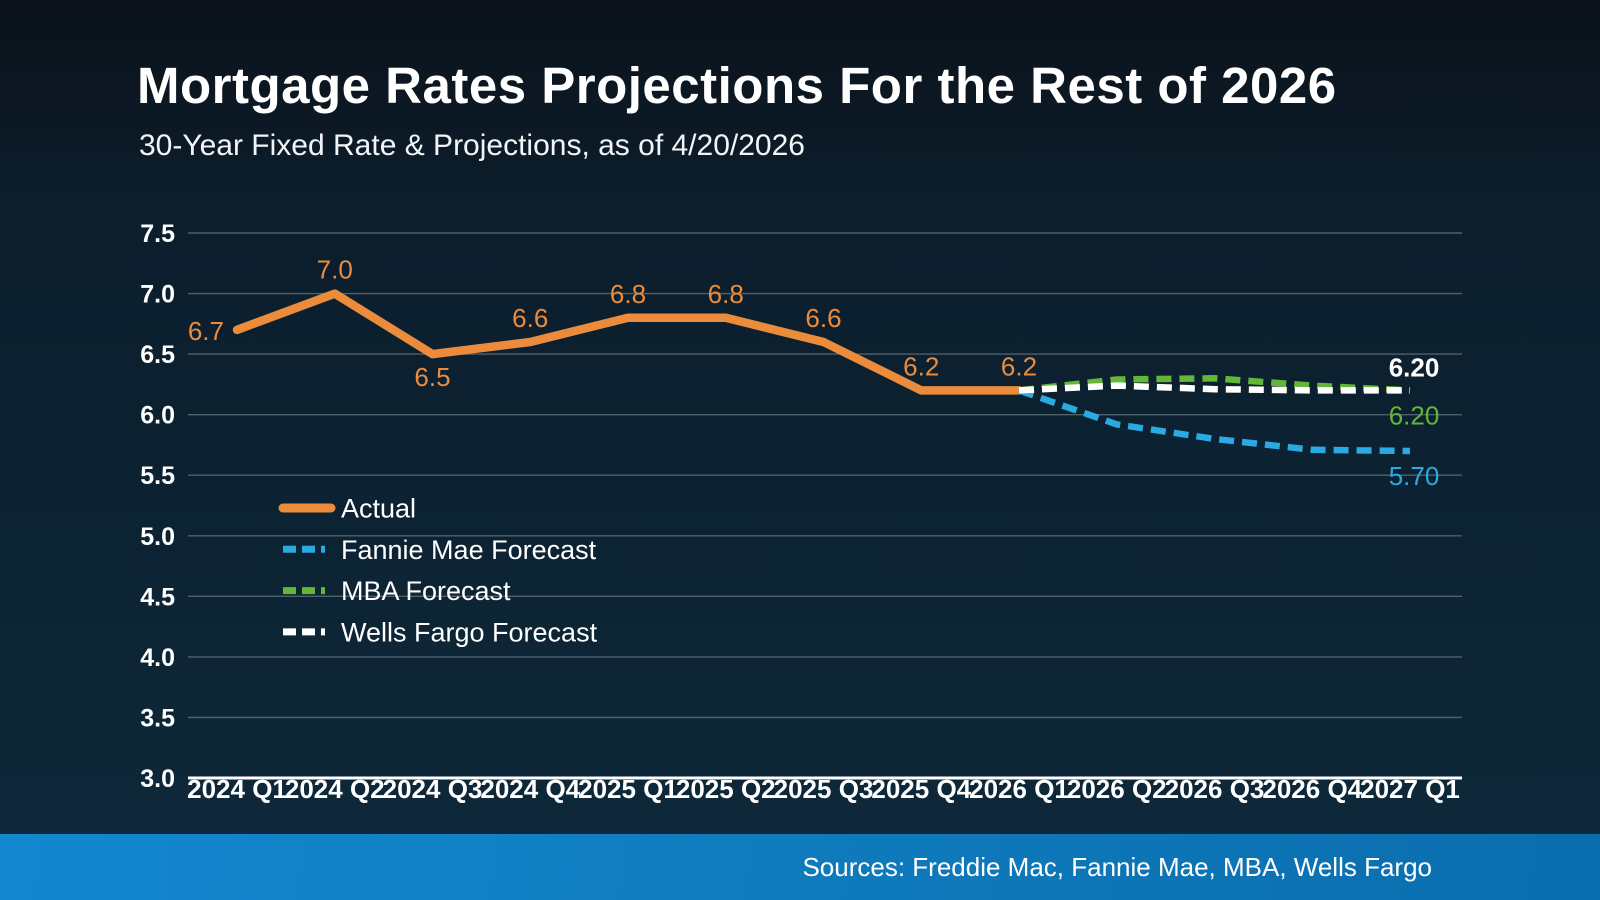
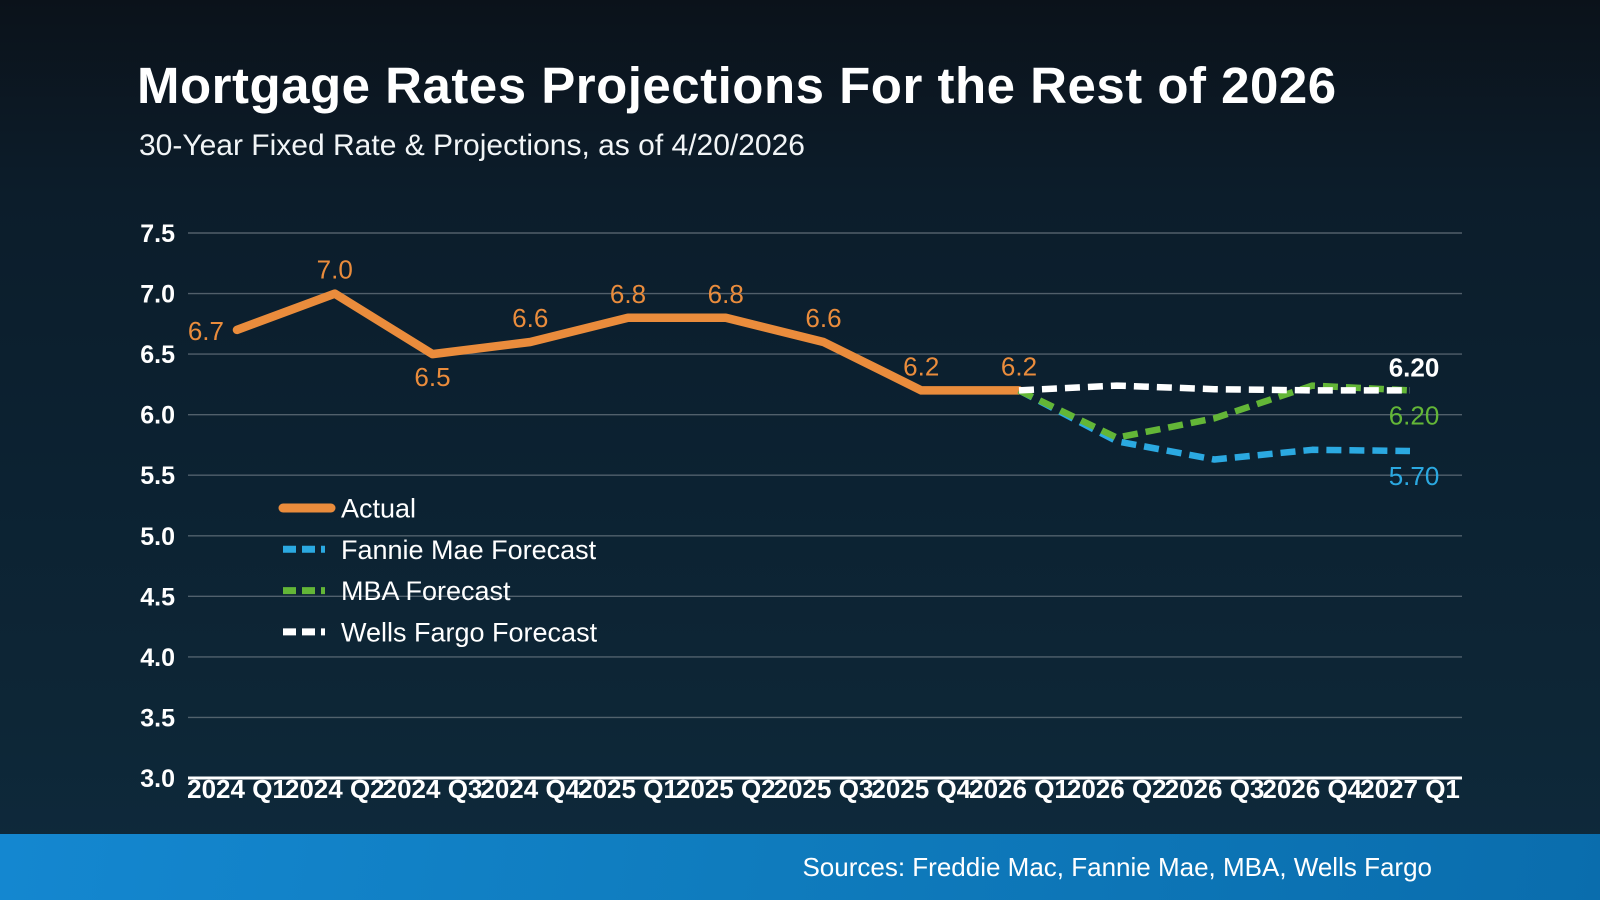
Fannie Mae Forecast/2026 Q2: 5.92 -> 5.78
MBA Forecast/2026 Q2: 6.29 -> 5.81
Fannie Mae Forecast/2026 Q3: 5.80 -> 5.63
MBA Forecast/2026 Q3: 6.30 -> 5.97
